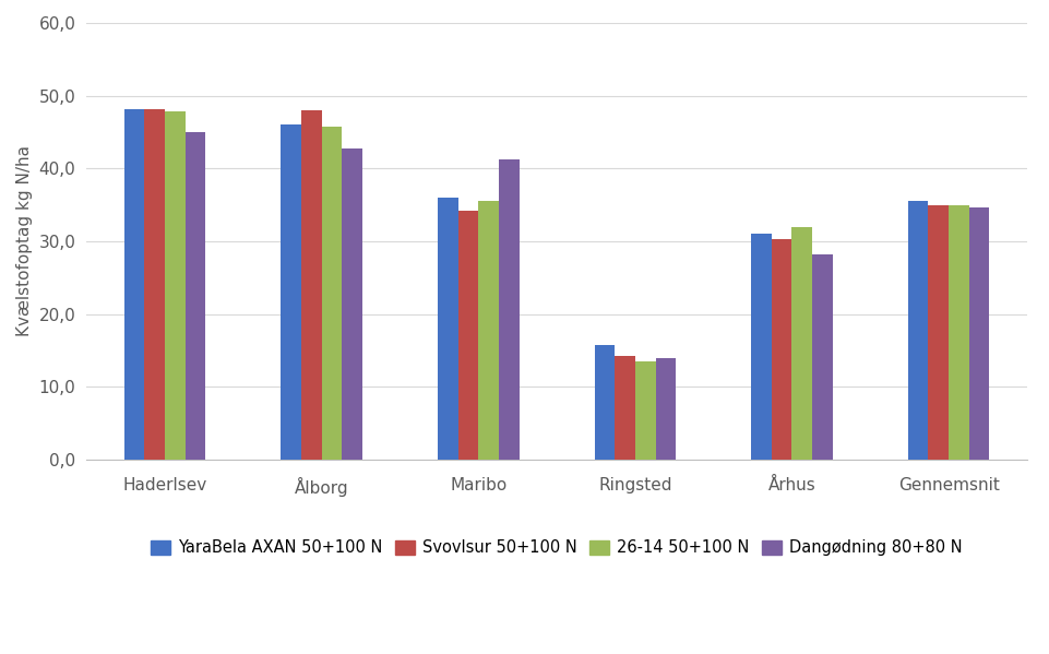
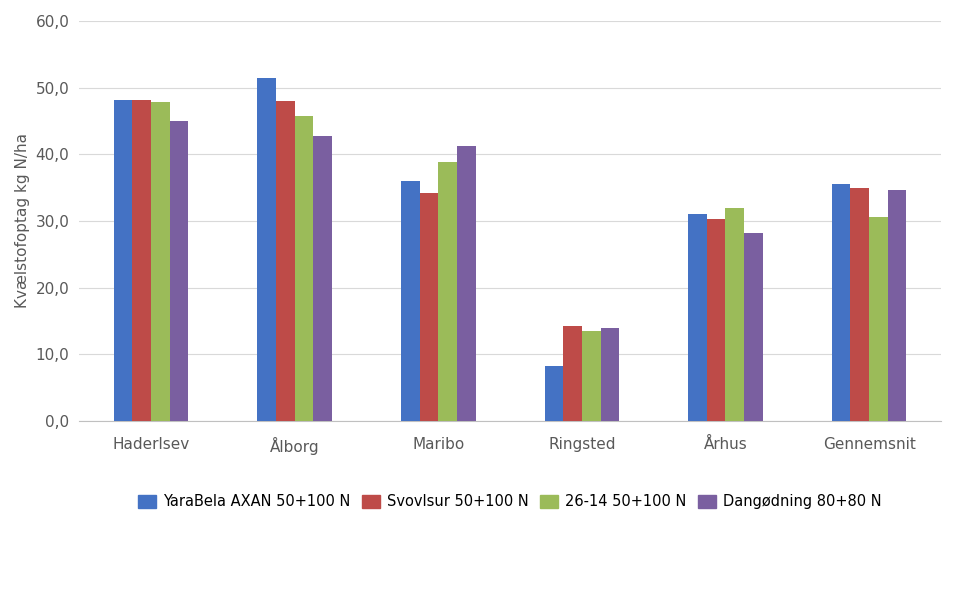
YaraBela AXAN 50+100 N/Ålborg: 46,0 -> 51,4
26-14 50+100 N/Maribo: 35,5 -> 38,8
YaraBela AXAN 50+100 N/Ringsted: 15,8 -> 8,2
26-14 50+100 N/Gennemsnit: 35,0 -> 30,6
